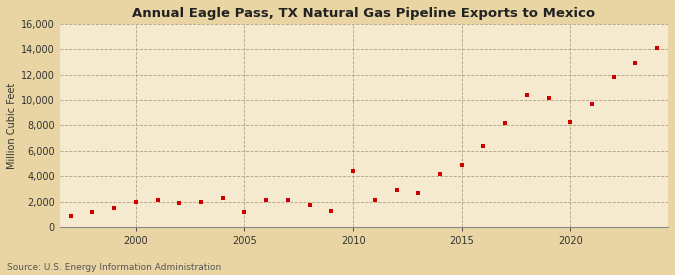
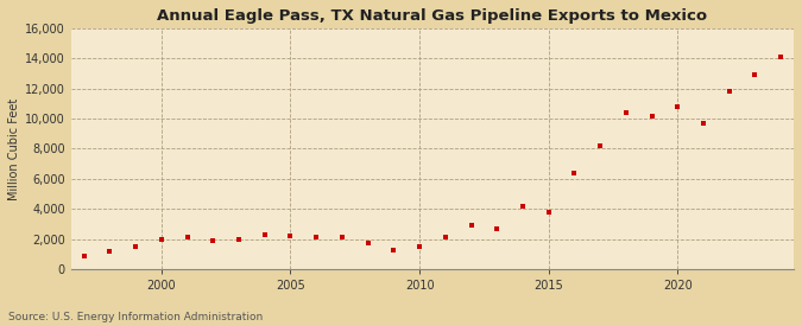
2005: 1,200 -> 2,200
2010: 4,400 -> 1,500
2015: 4,900 -> 3,800
2020: 8,300 -> 10,800
